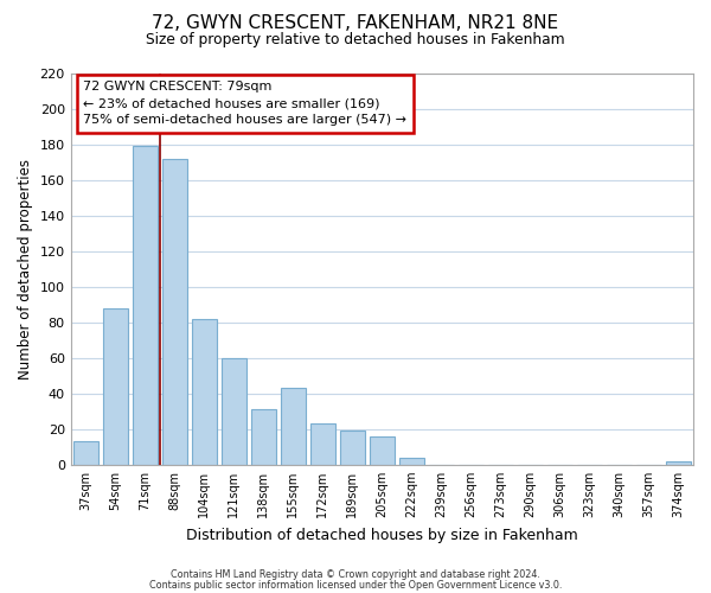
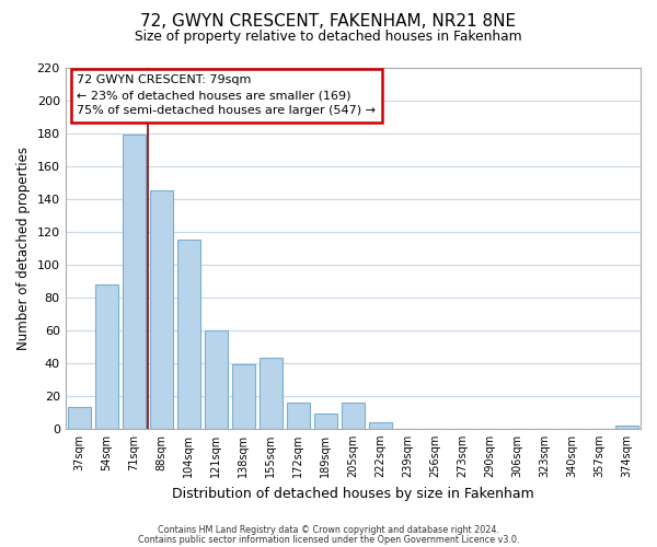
88sqm: 172 -> 145
104sqm: 82 -> 115
138sqm: 31 -> 39
172sqm: 23 -> 16
189sqm: 19 -> 9
